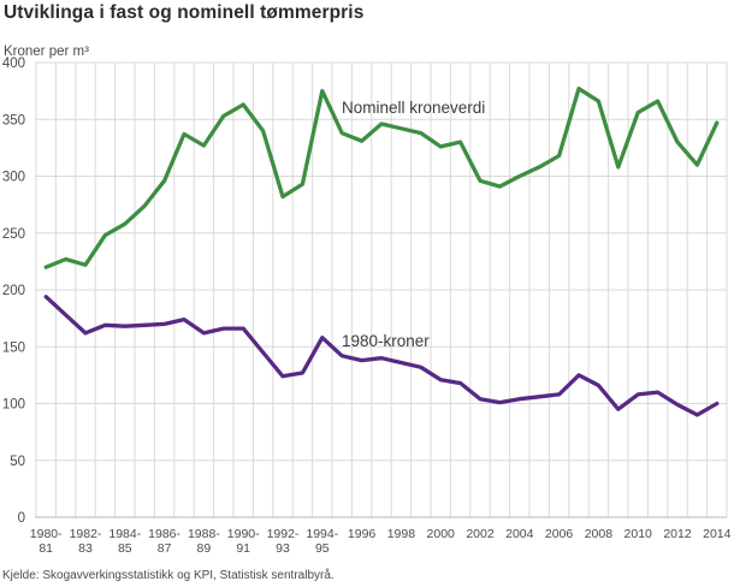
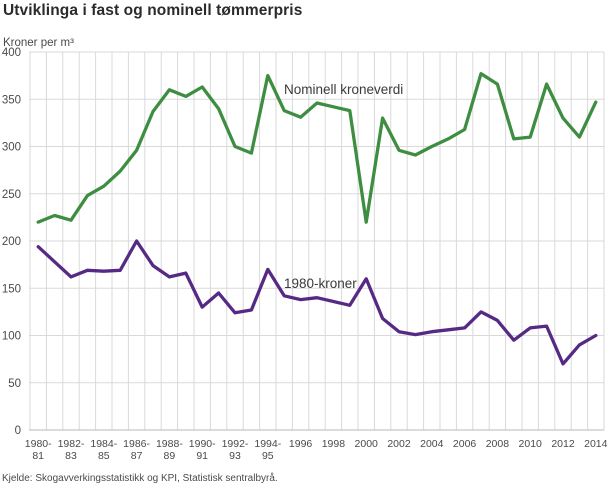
1980-kroner/1986-87: 170 -> 200
Nominell kroneverdi/1988-89: 330 -> 360
1980-kroner/1990-91: 170 -> 130
Nominell kroneverdi/1992-93: 280 -> 300
1980-kroner/1994-95: 160 -> 170
Nominell kroneverdi/2000: 330 -> 220
1980-kroner/2000: 120 -> 160
Nominell kroneverdi/2010: 360 -> 310
1980-kroner/2012: 100 -> 70
